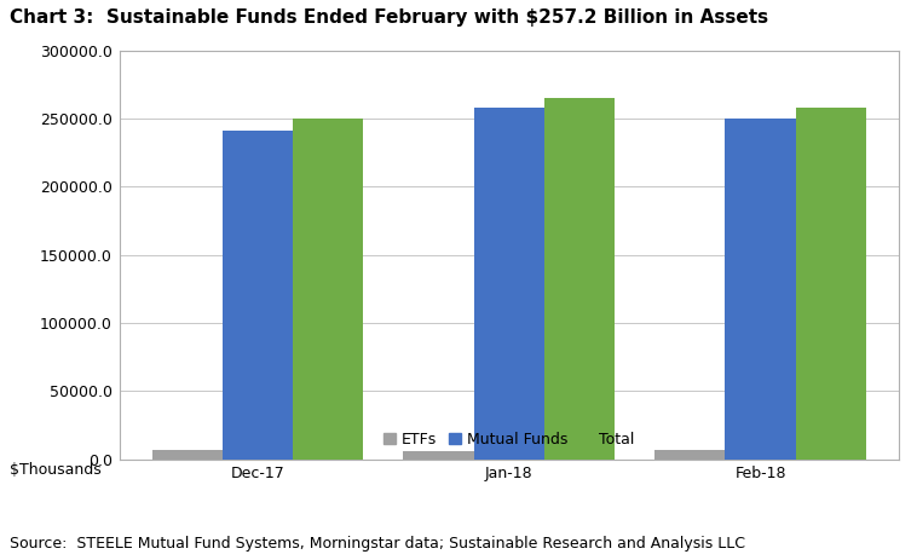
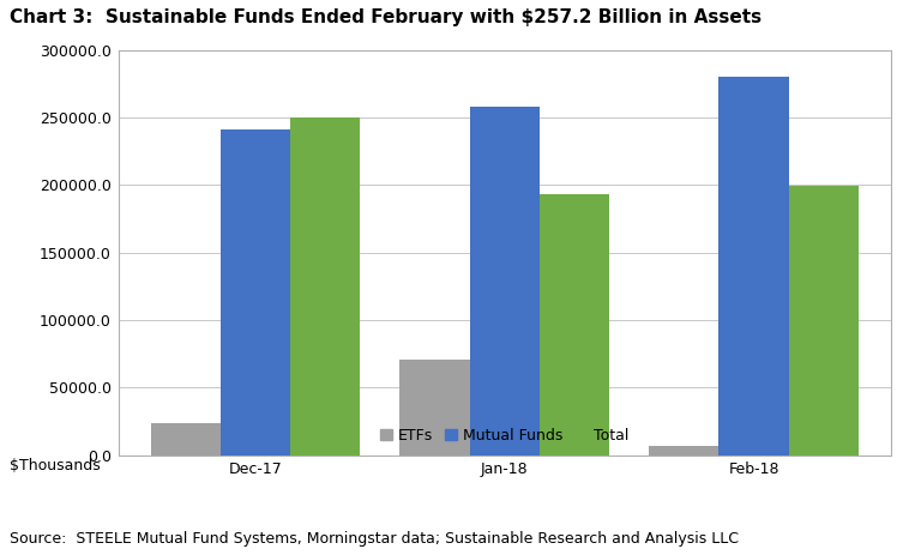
ETFs/Dec-17: 6000 -> 24000
ETFs/Jan-18: 6000 -> 71000
Total/Jan-18: 265000 -> 193000
Mutual Funds/Feb-18: 250000 -> 280000
Total/Feb-18: 258000 -> 199000
